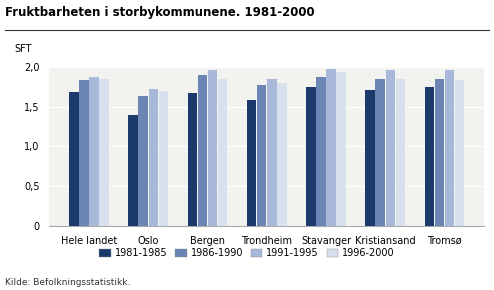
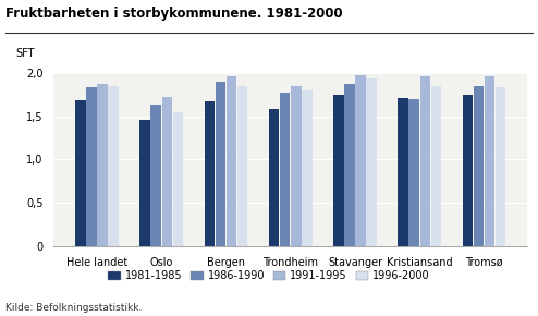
1981-1985/Oslo: 1,39 -> 1,46
1996-2000/Oslo: 1,69 -> 1,54
1986-1990/Kristiansand: 1,85 -> 1,70
